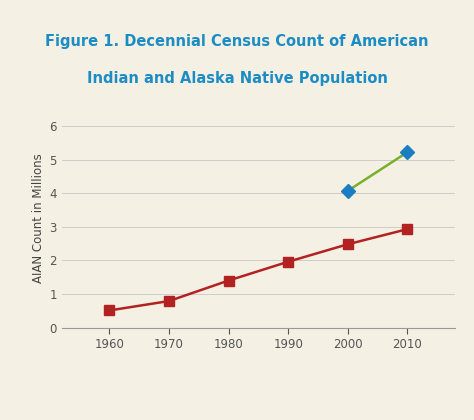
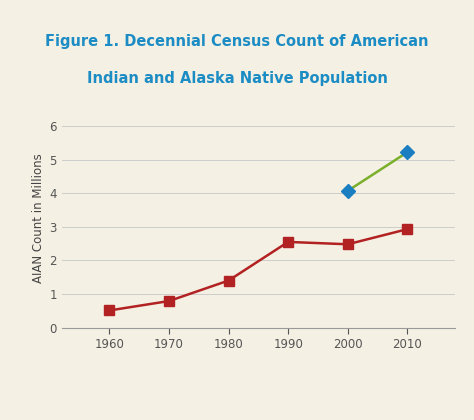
1990: 1.96 -> 2.55
